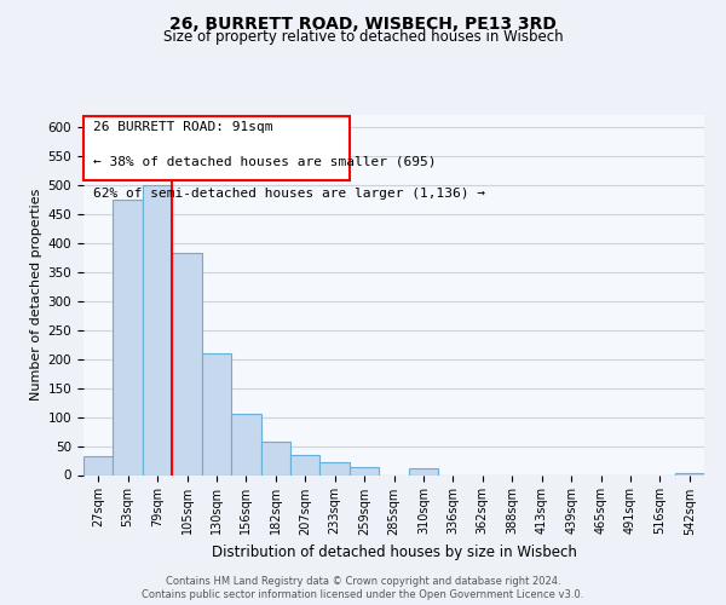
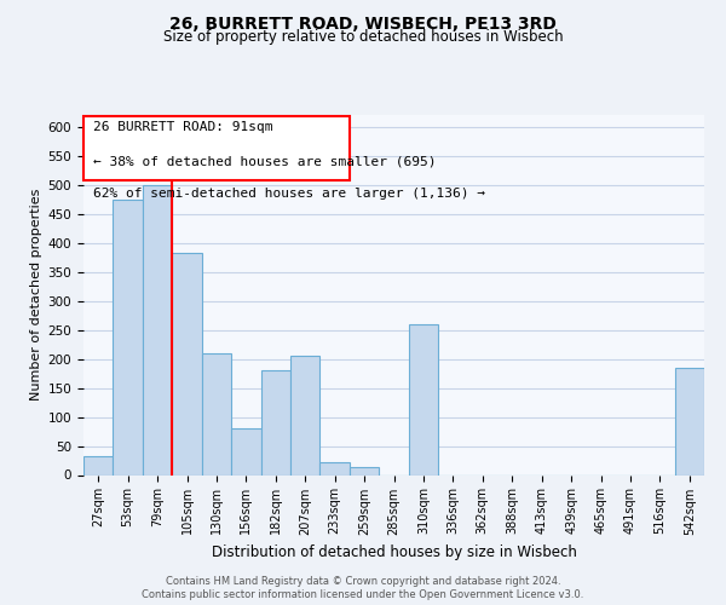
156sqm: 106 -> 80
182sqm: 58 -> 180
207sqm: 35 -> 205
310sqm: 11 -> 260
542sqm: 3 -> 185
